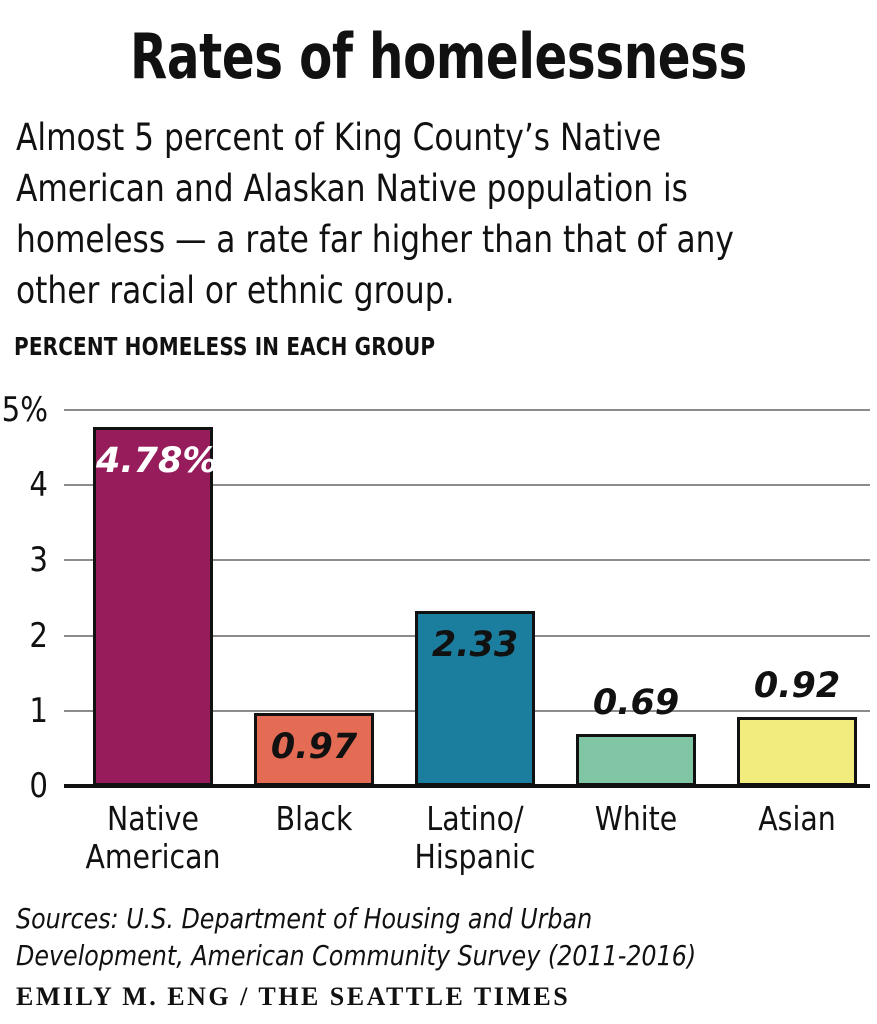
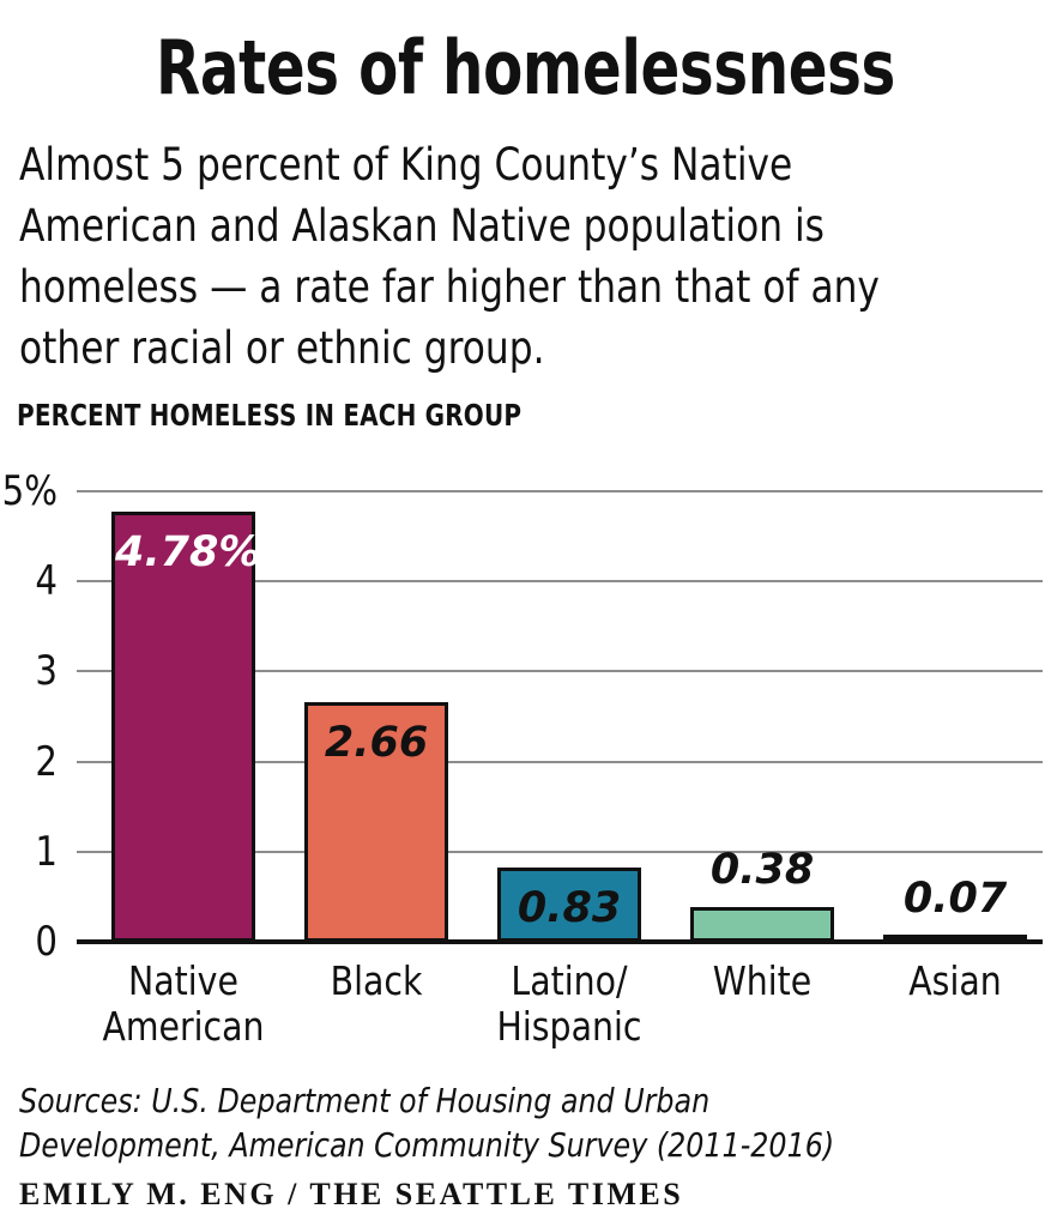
Black: 0.97 -> 2.66
Latino/ Hispanic: 2.33 -> 0.83
White: 0.69 -> 0.38
Asian: 0.92 -> 0.07
